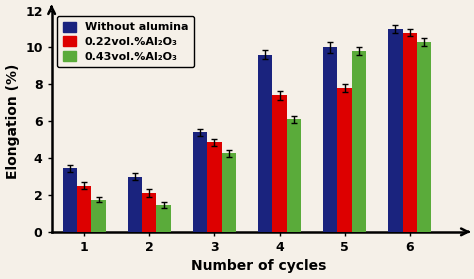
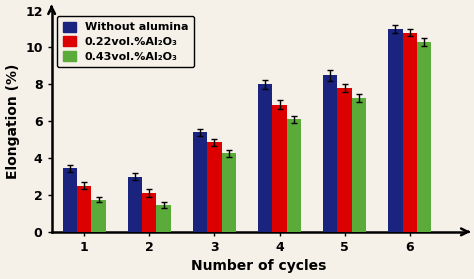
Without alumina/4: 9.6 -> 8.0
0.22vol.%Al₂O₃/4: 7.4 -> 6.9
Without alumina/5: 10.0 -> 8.5
0.43vol.%Al₂O₃/5: 9.8 -> 7.2
